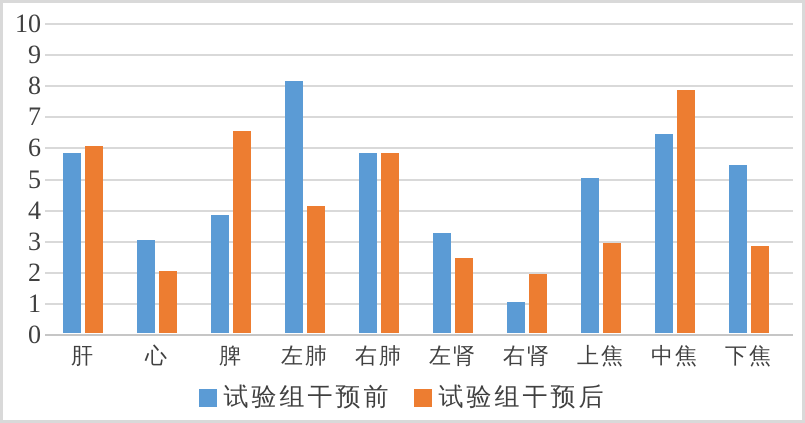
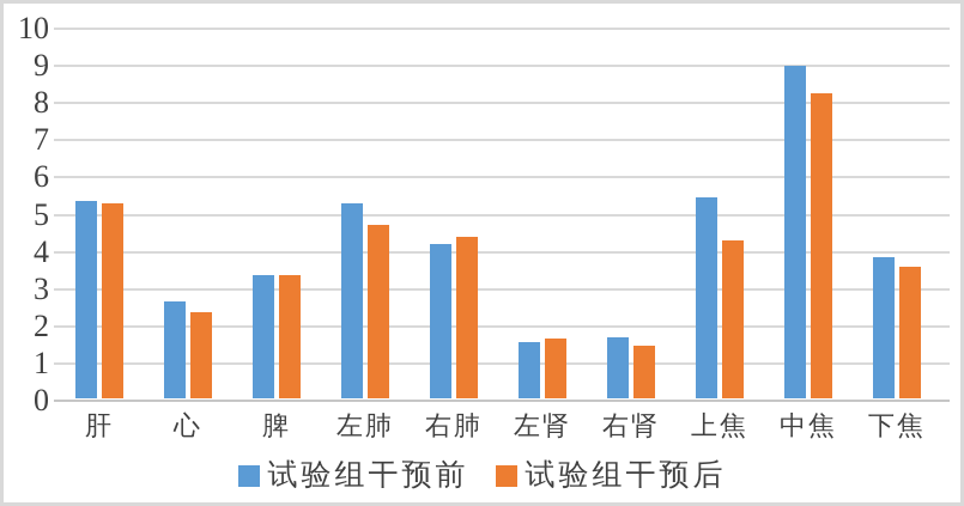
试验组干预前/肝: 5.8 -> 5.3
试验组干预后/肝: 6.0 -> 5.2
试验组干预前/心: 3.0 -> 2.6
试验组干预后/心: 2.0 -> 2.3
试验组干预前/脾: 3.8 -> 3.3
试验组干预后/脾: 6.5 -> 3.3
试验组干预前/左肺: 8.1 -> 5.2
试验组干预后/左肺: 4.1 -> 4.7
试验组干预前/右肺: 5.8 -> 4.2
试验组干预后/右肺: 5.8 -> 4.3
试验组干预前/左肾: 3.2 -> 1.5
试验组干预后/左肾: 2.4 -> 1.6
试验组干预前/右肾: 1.0 -> 1.6
试验组干预后/右肾: 1.9 -> 1.4
试验组干预前/上焦: 5.0 -> 5.4
试验组干预后/上焦: 2.9 -> 4.2
试验组干预前/中焦: 6.4 -> 8.9
试验组干预后/中焦: 7.8 -> 8.2
试验组干预前/下焦: 5.4 -> 3.8
试验组干预后/下焦: 2.8 -> 3.5
